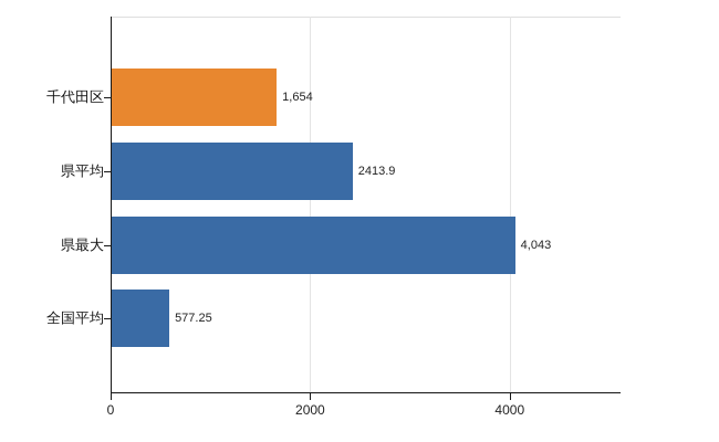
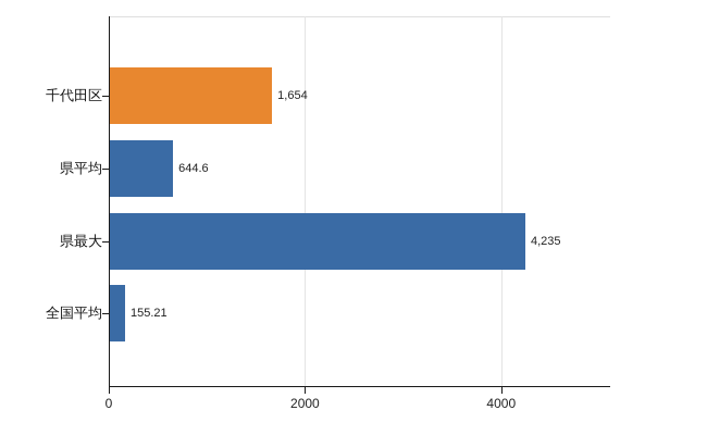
県平均: 2413.9 -> 644.6
県最大: 4,043 -> 4,235
全国平均: 577.25 -> 155.21
